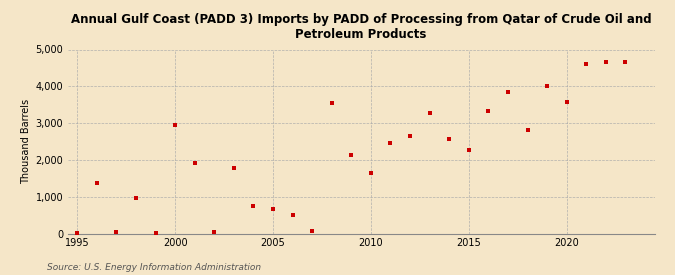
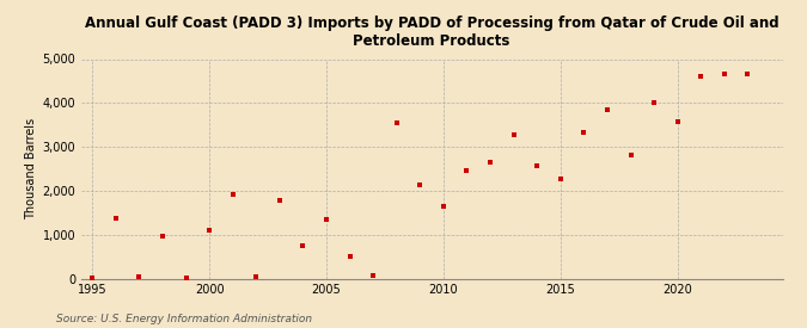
2000: 2,960 -> 1,100
2005: 680 -> 1,350
